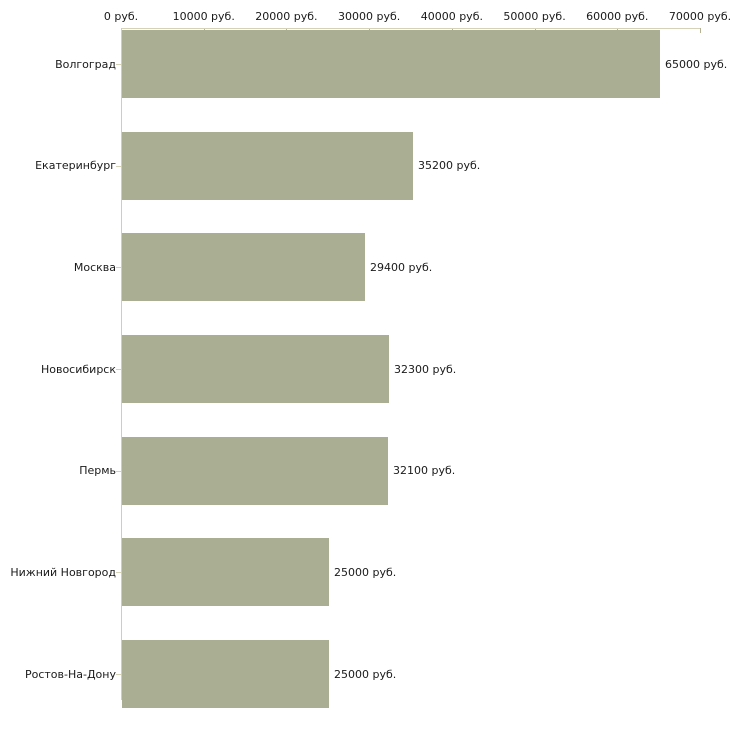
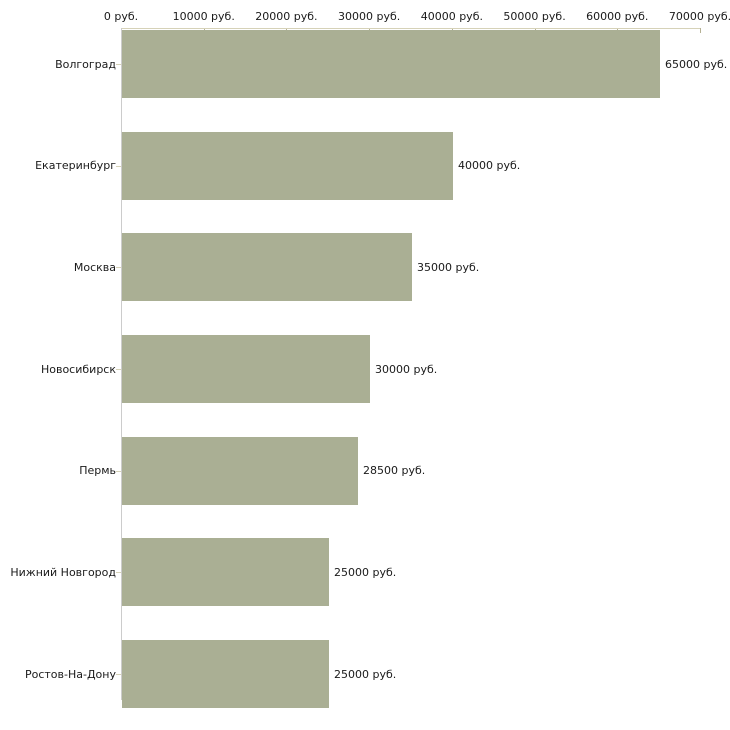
Екатеринбург: 35200 -> 40000
Москва: 29400 -> 35000
Новосибирск: 32300 -> 30000
Пермь: 32100 -> 28500
